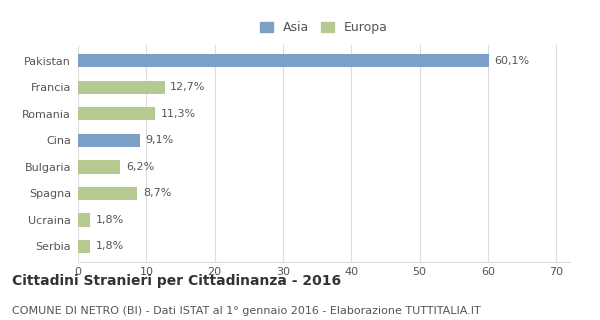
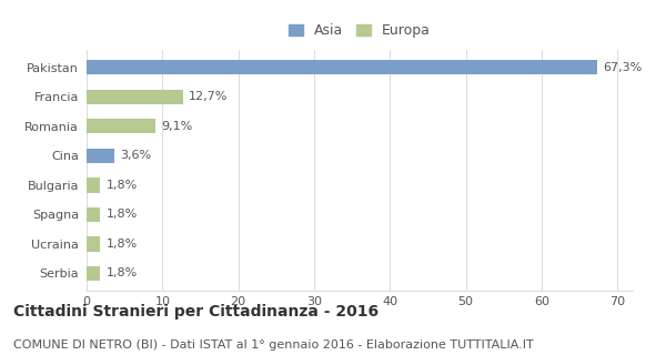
Pakistan: 60,1% -> 67,3%
Romania: 11,3% -> 9,1%
Cina: 9,1% -> 3,6%
Bulgaria: 6,2% -> 1,8%
Spagna: 8,7% -> 1,8%
